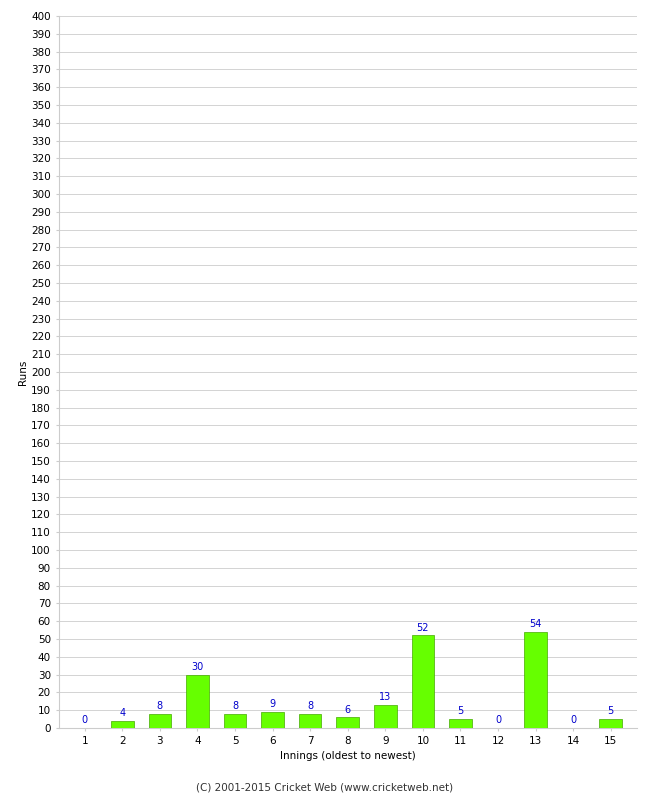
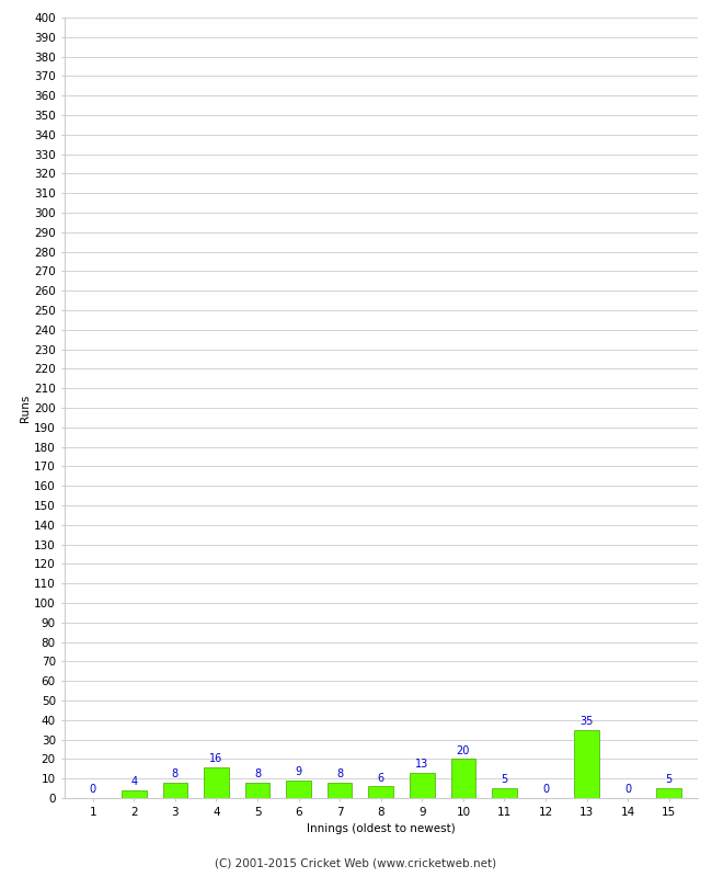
4: 30 -> 16
10: 52 -> 20
13: 54 -> 35
